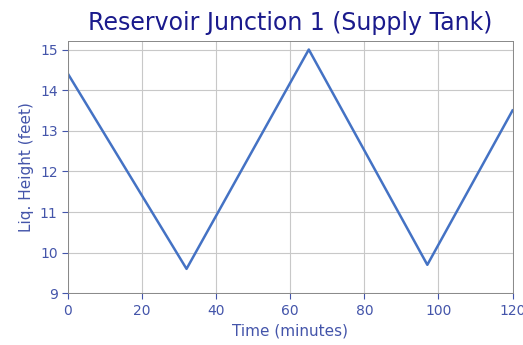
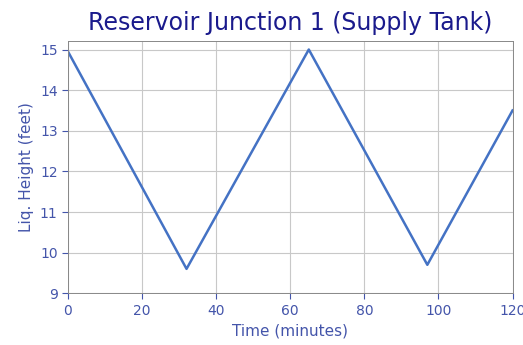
0: 14.40 -> 14.95
